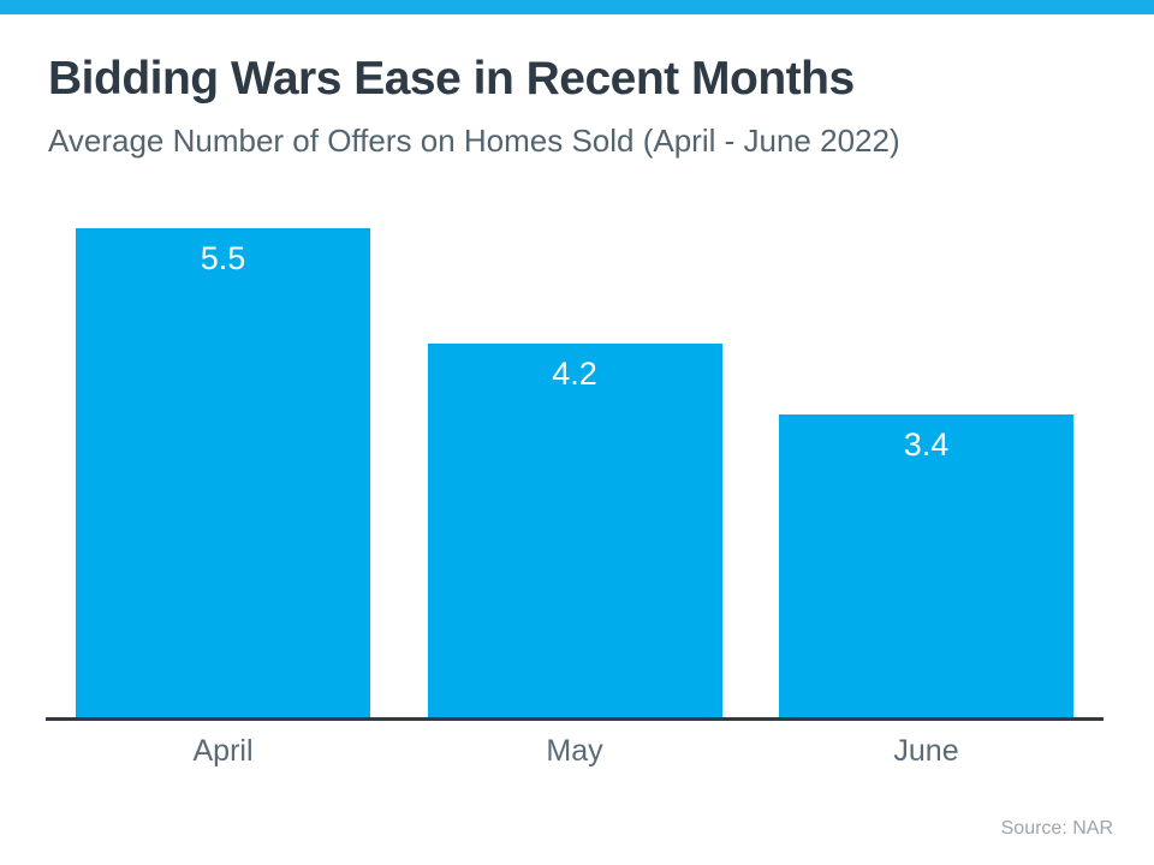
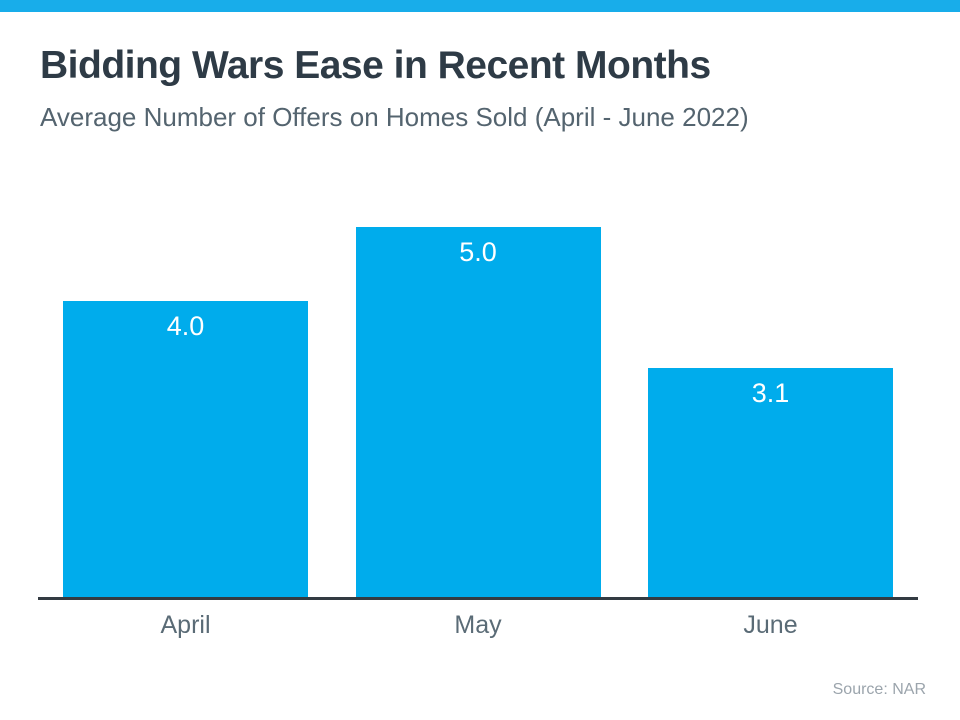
April: 5.5 -> 4.0
May: 4.2 -> 5.0
June: 3.4 -> 3.1
